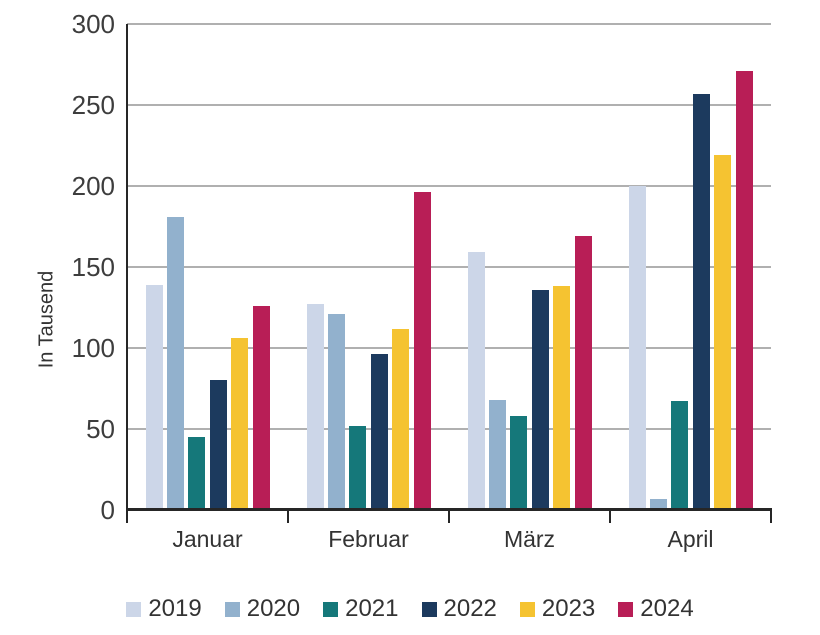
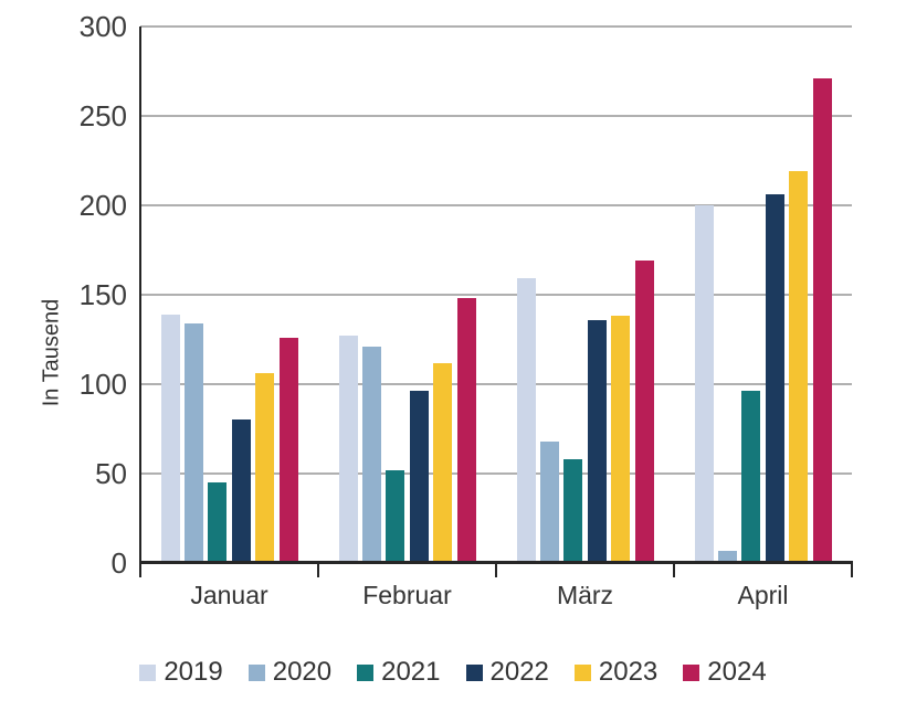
2020/Januar: 181 -> 134
2024/Februar: 196 -> 148
2021/April: 67 -> 96
2022/April: 257 -> 206
